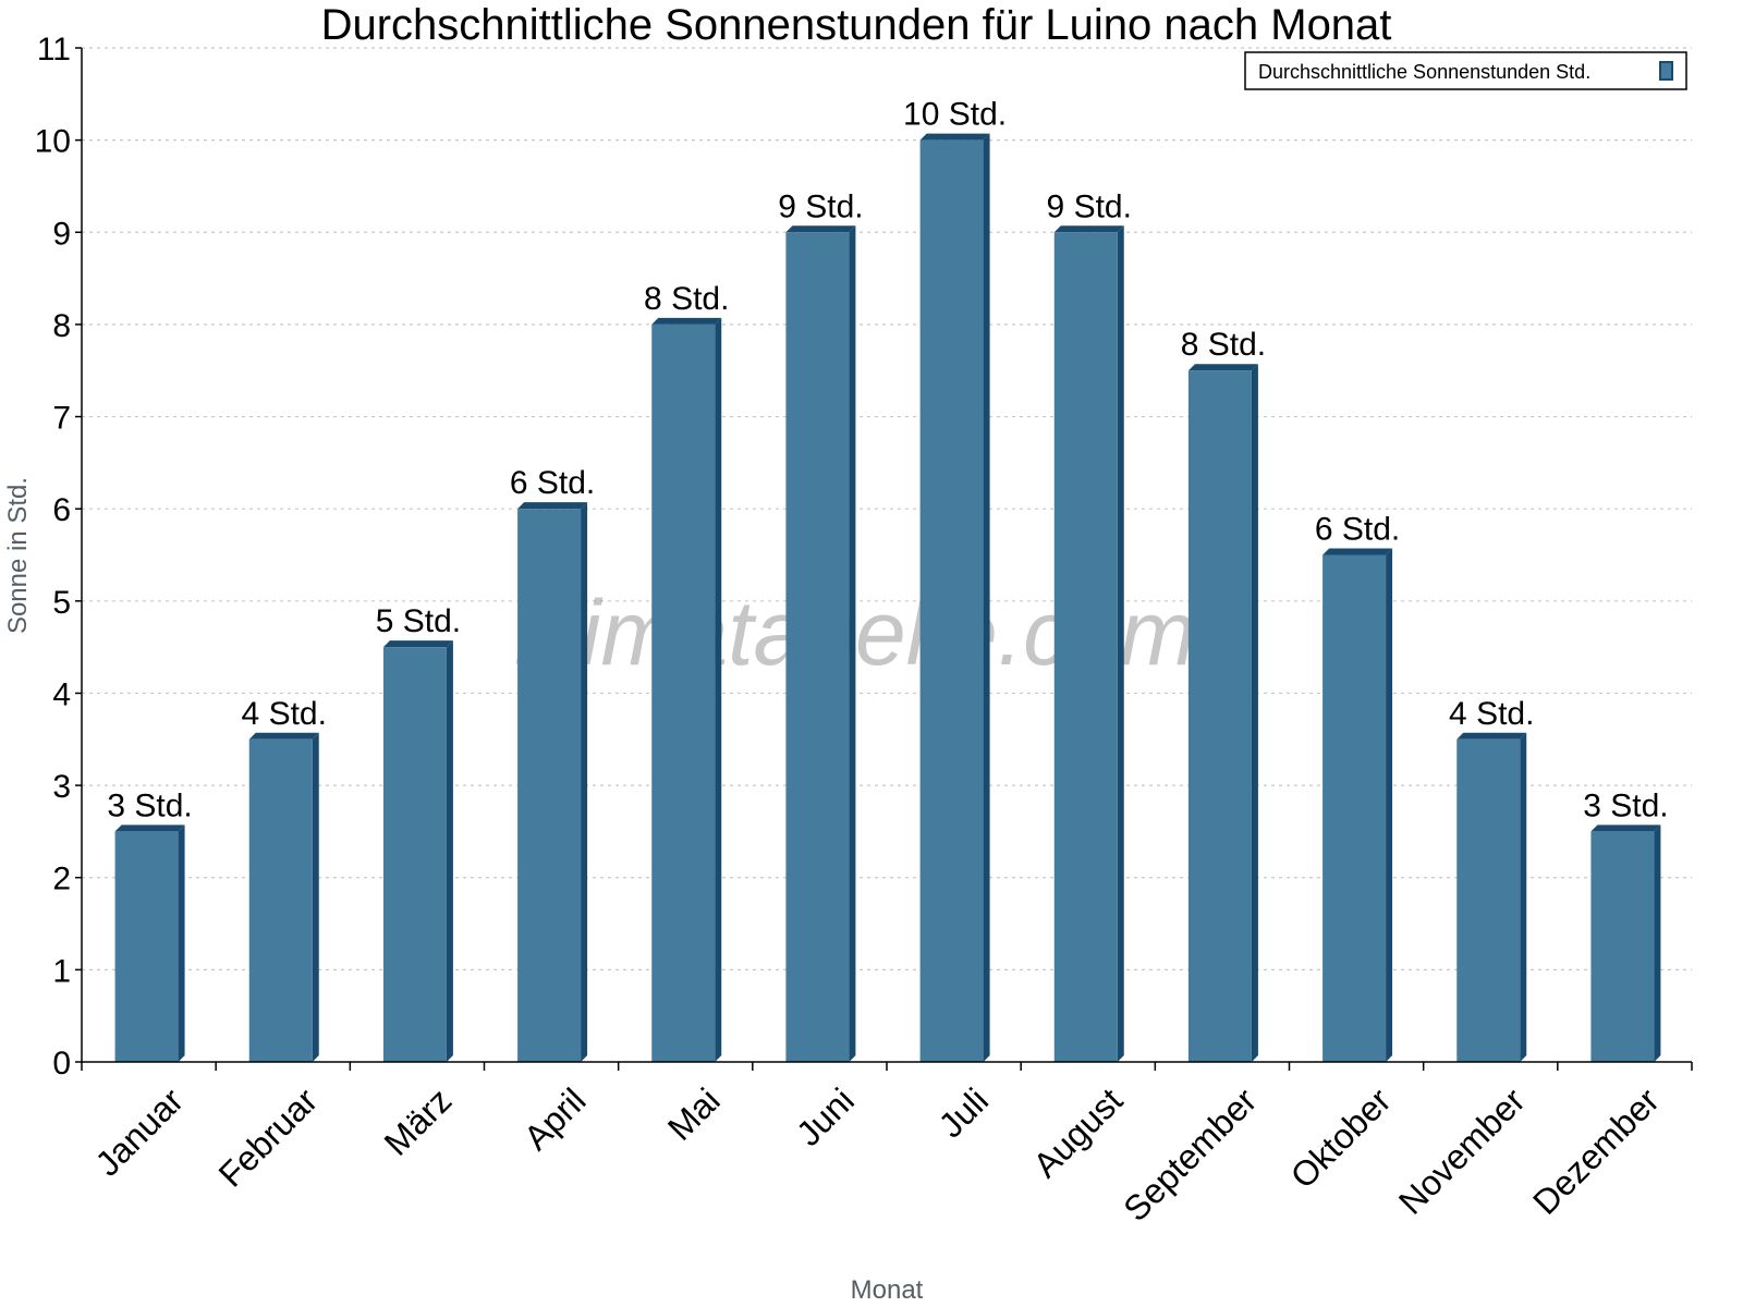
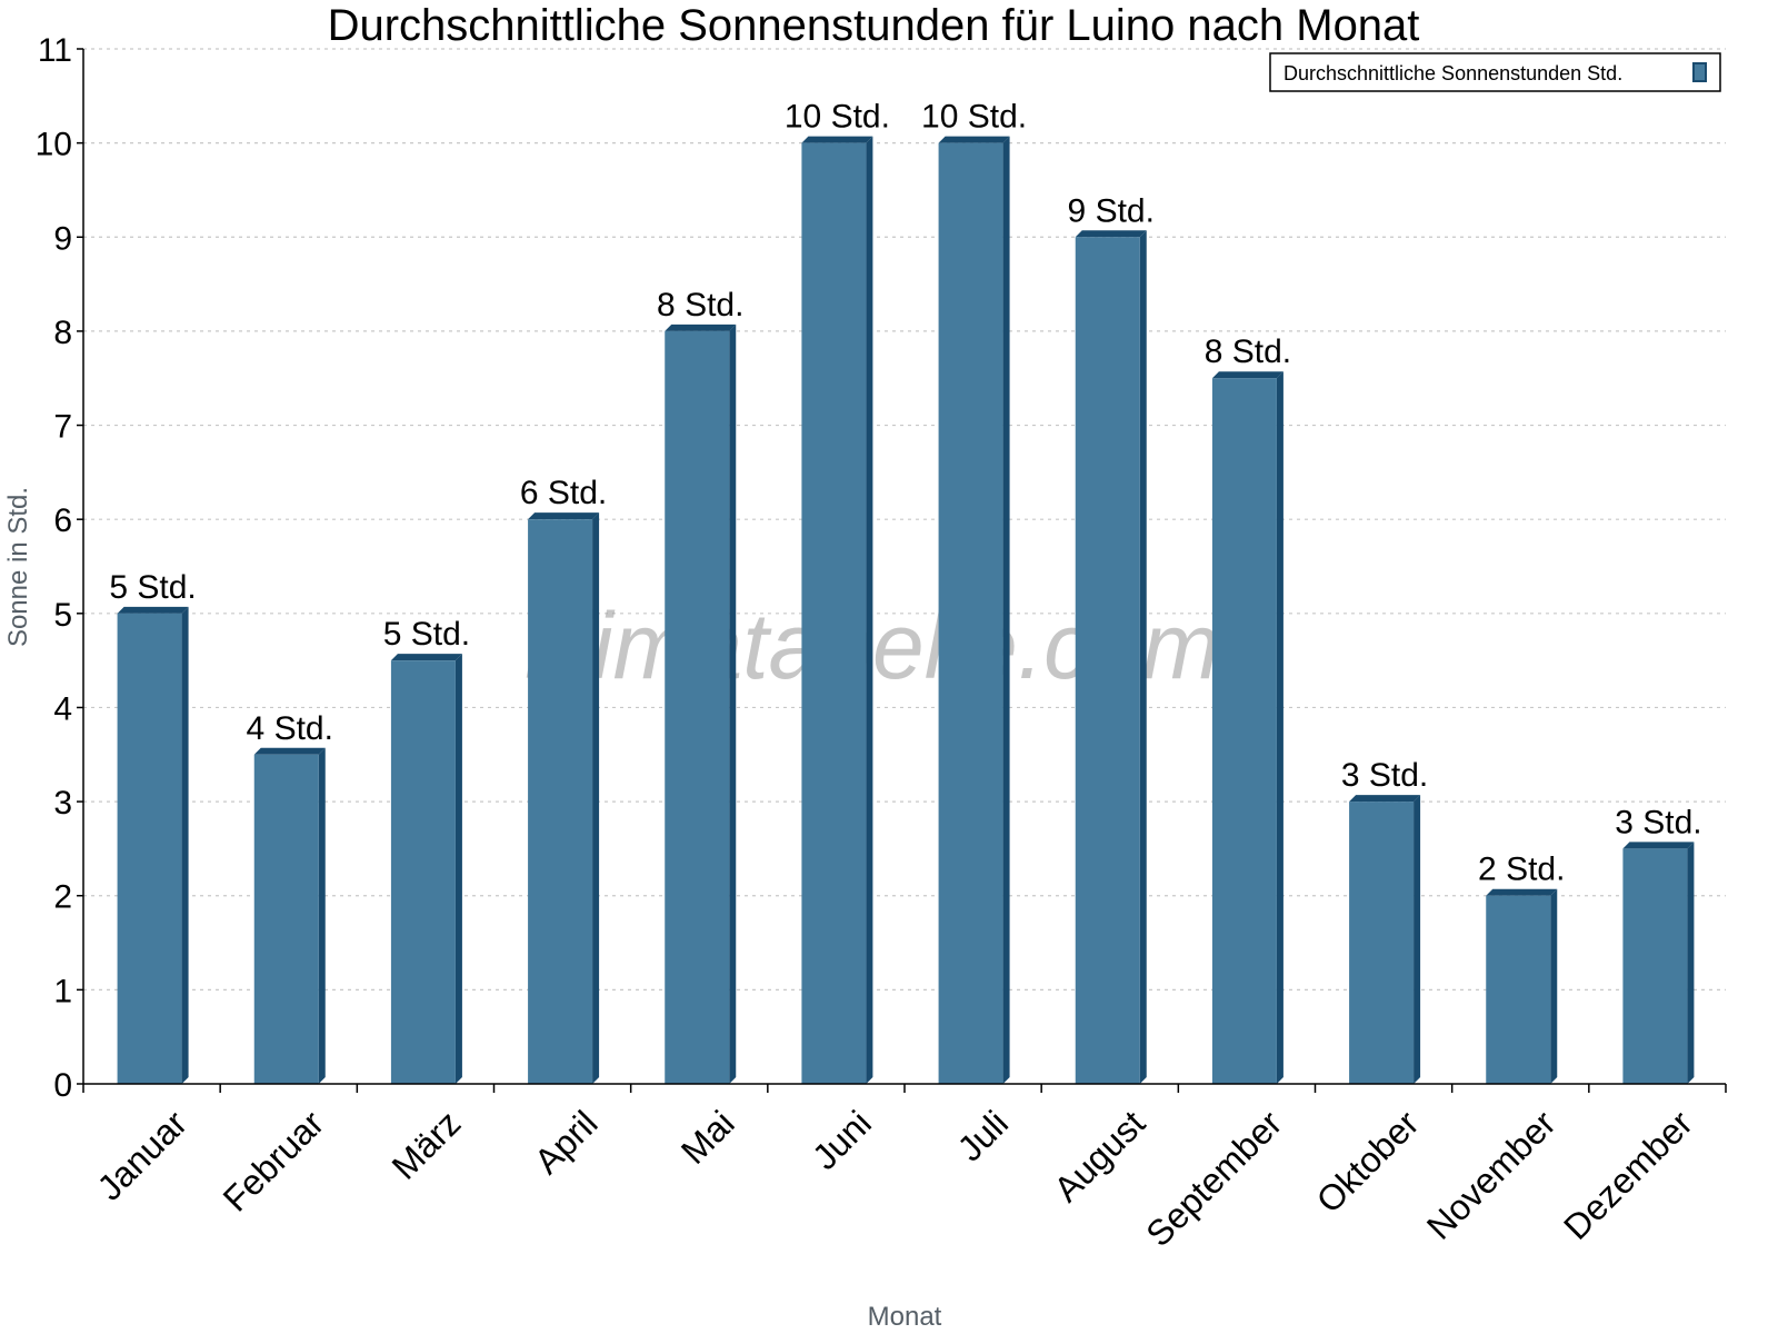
Januar: 3 -> 5
Juni: 9 -> 10
Oktober: 6 -> 3
November: 4 -> 2
